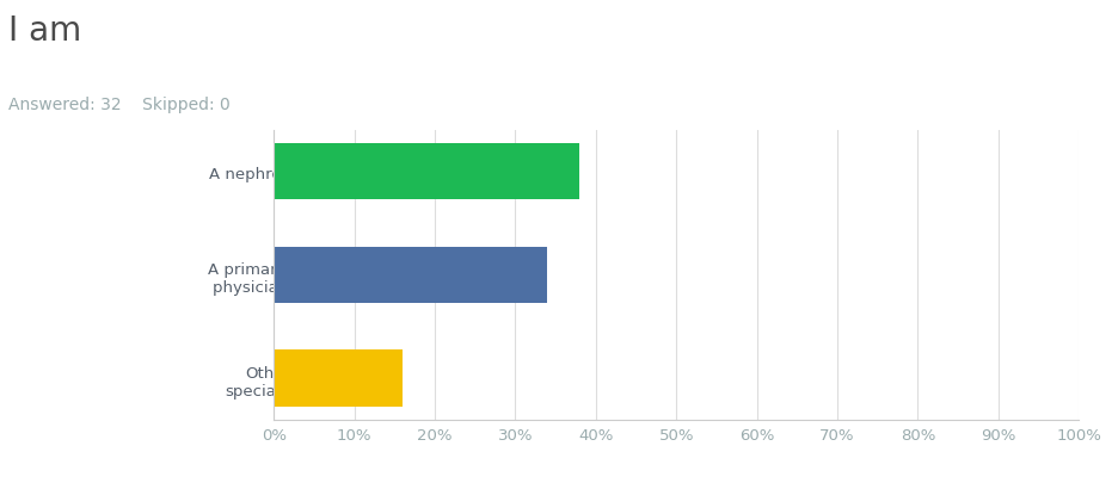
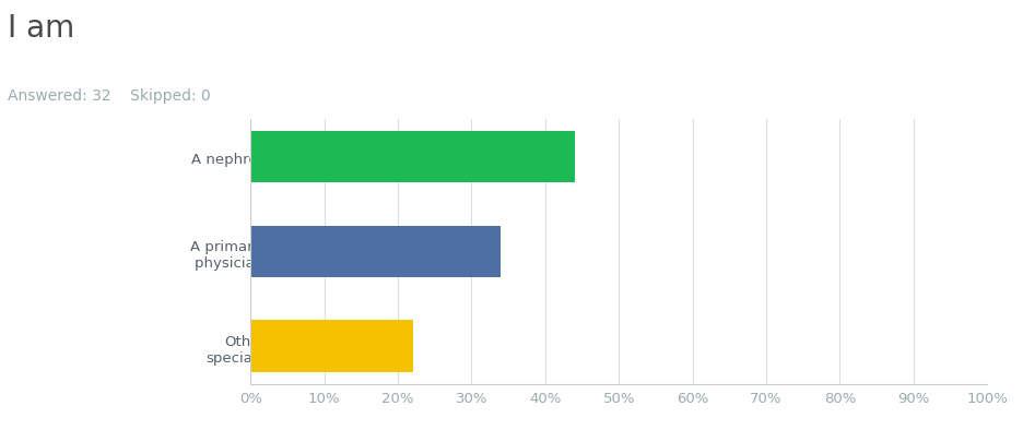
A nephrologist: 38% -> 44%
Other specialties: 16% -> 22%
